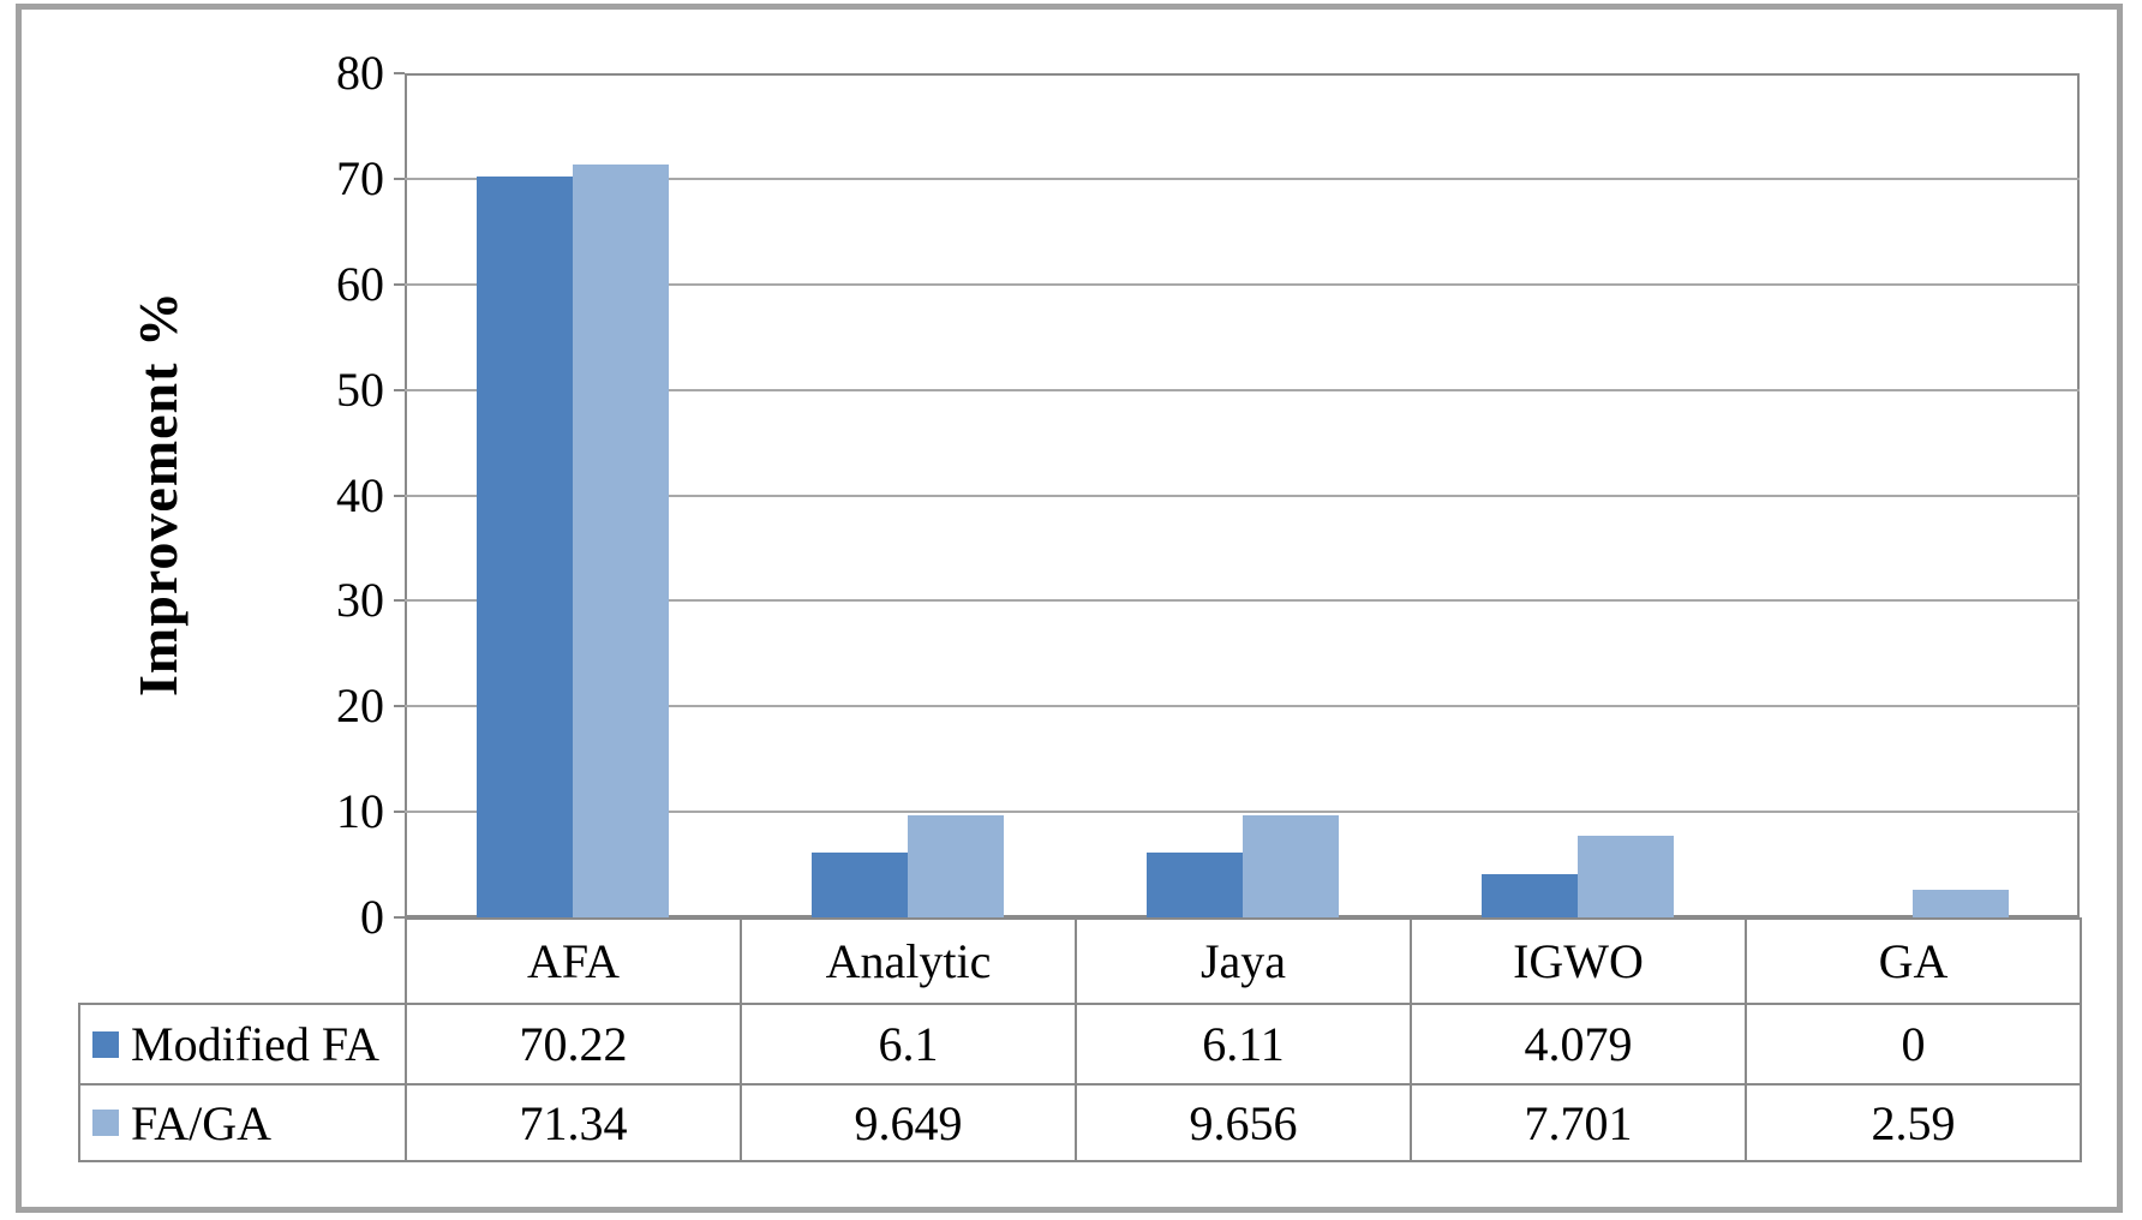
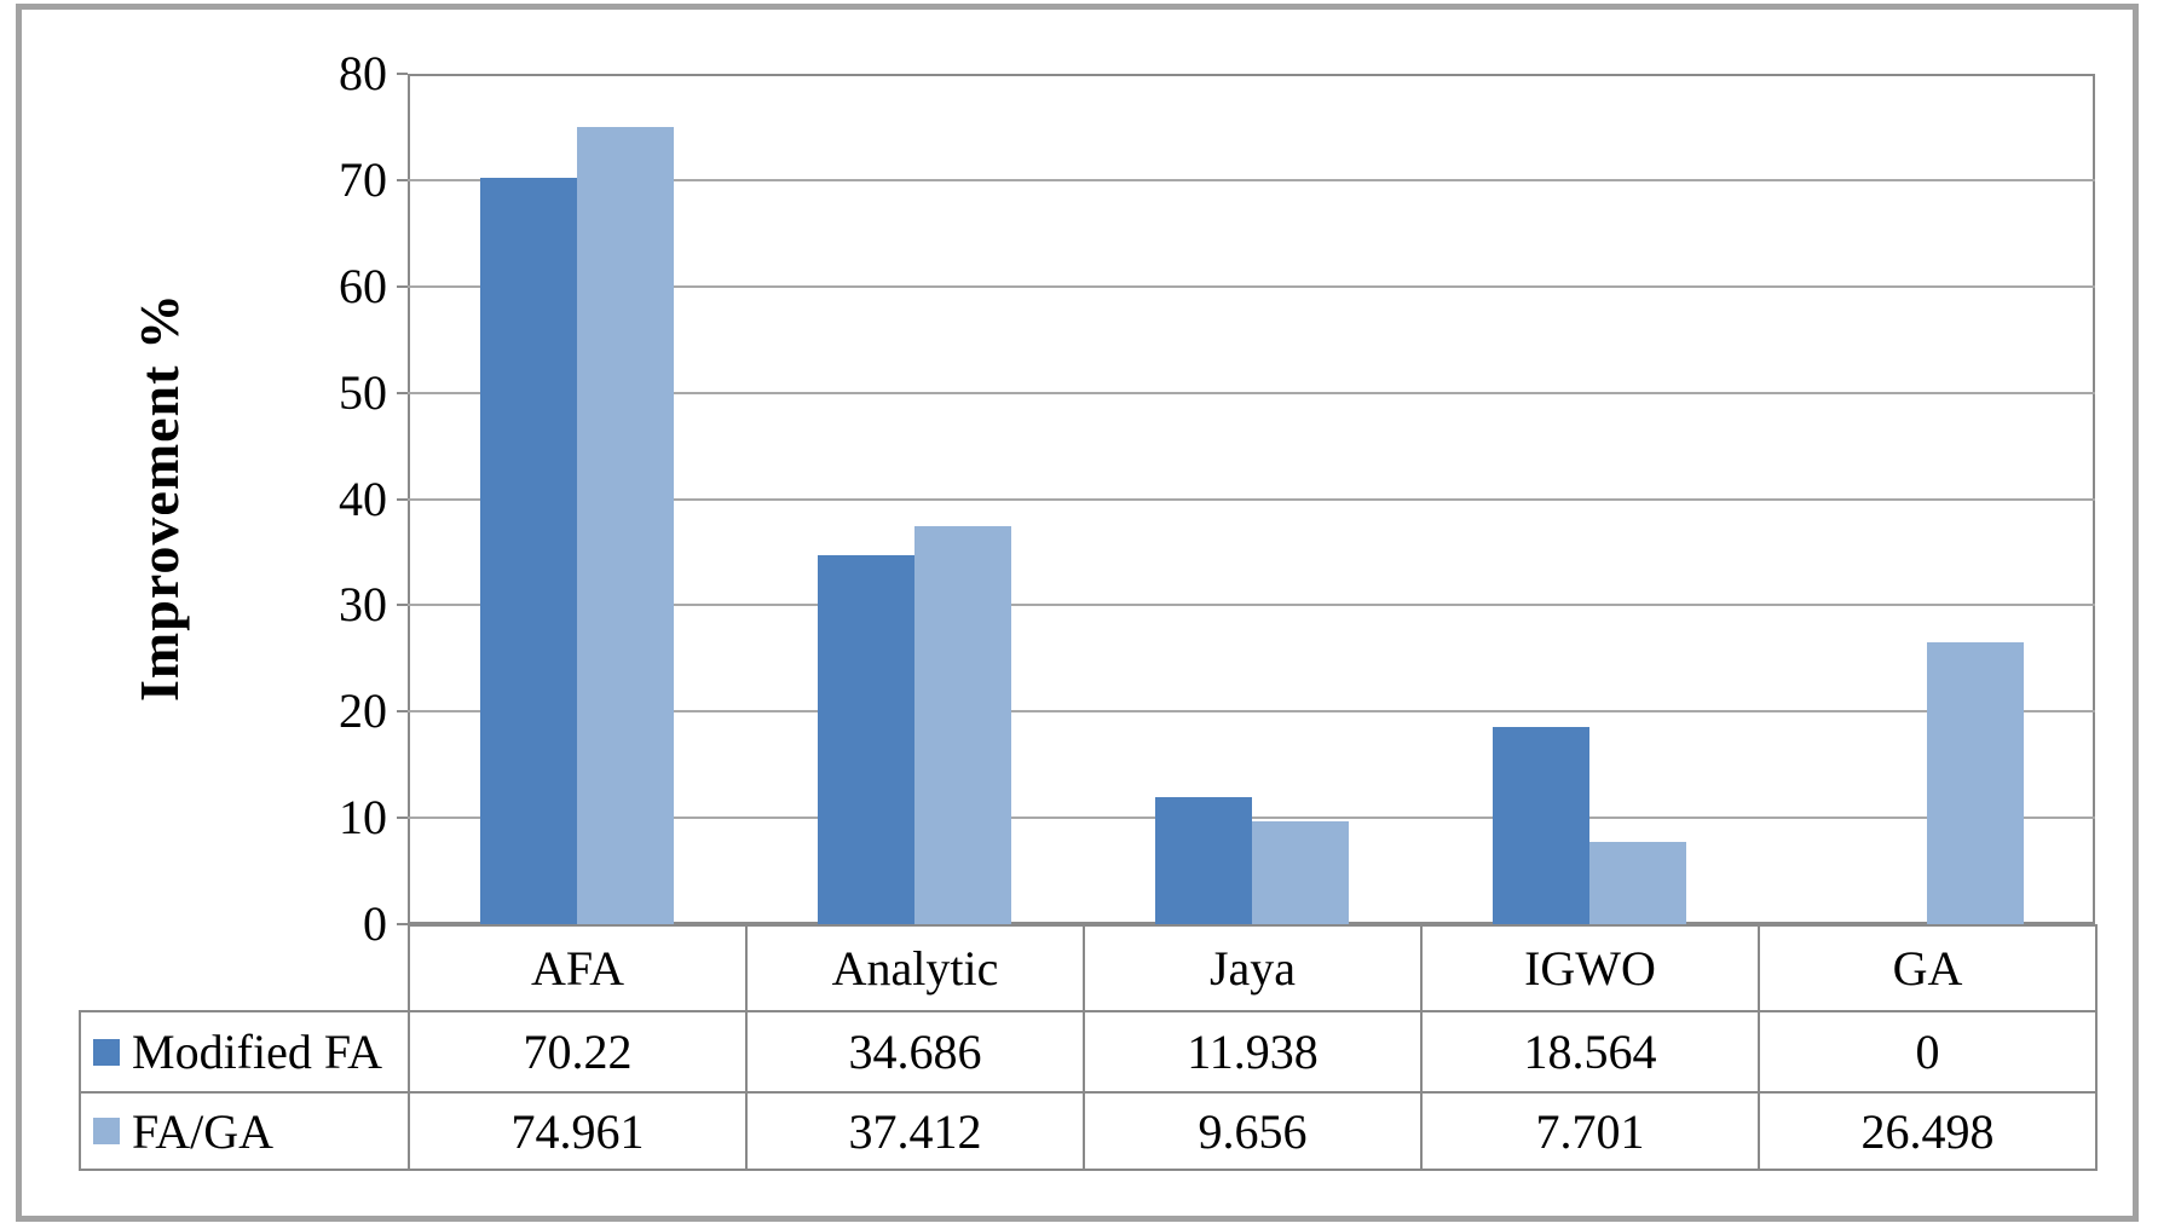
FA/GA/AFA: 71.34 -> 74.961
Modified FA/Analytic: 6.1 -> 34.686
FA/GA/Analytic: 9.649 -> 37.412
Modified FA/Jaya: 6.11 -> 11.938
Modified FA/IGWO: 4.079 -> 18.564
FA/GA/GA: 2.59 -> 26.498
